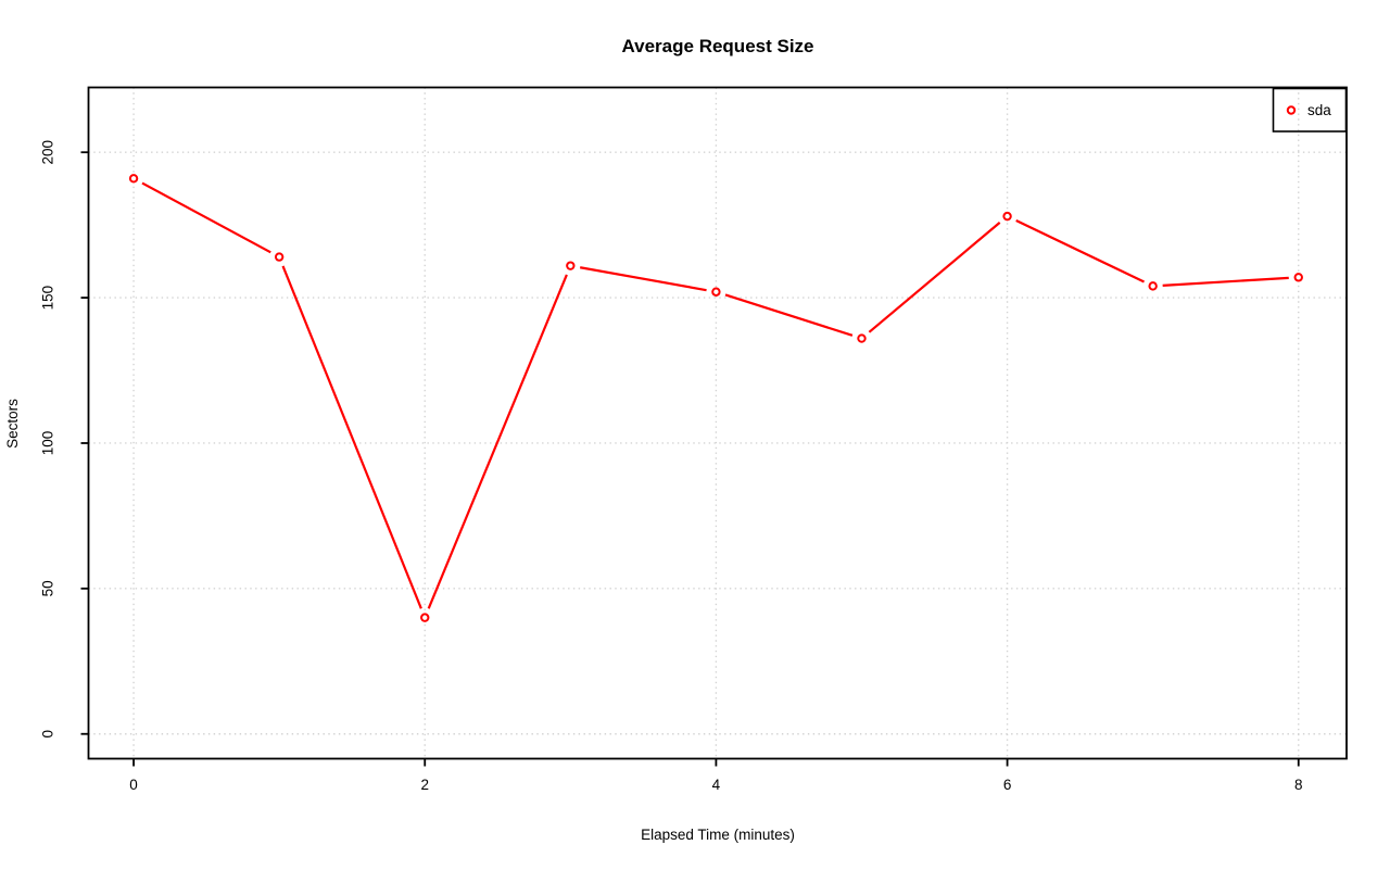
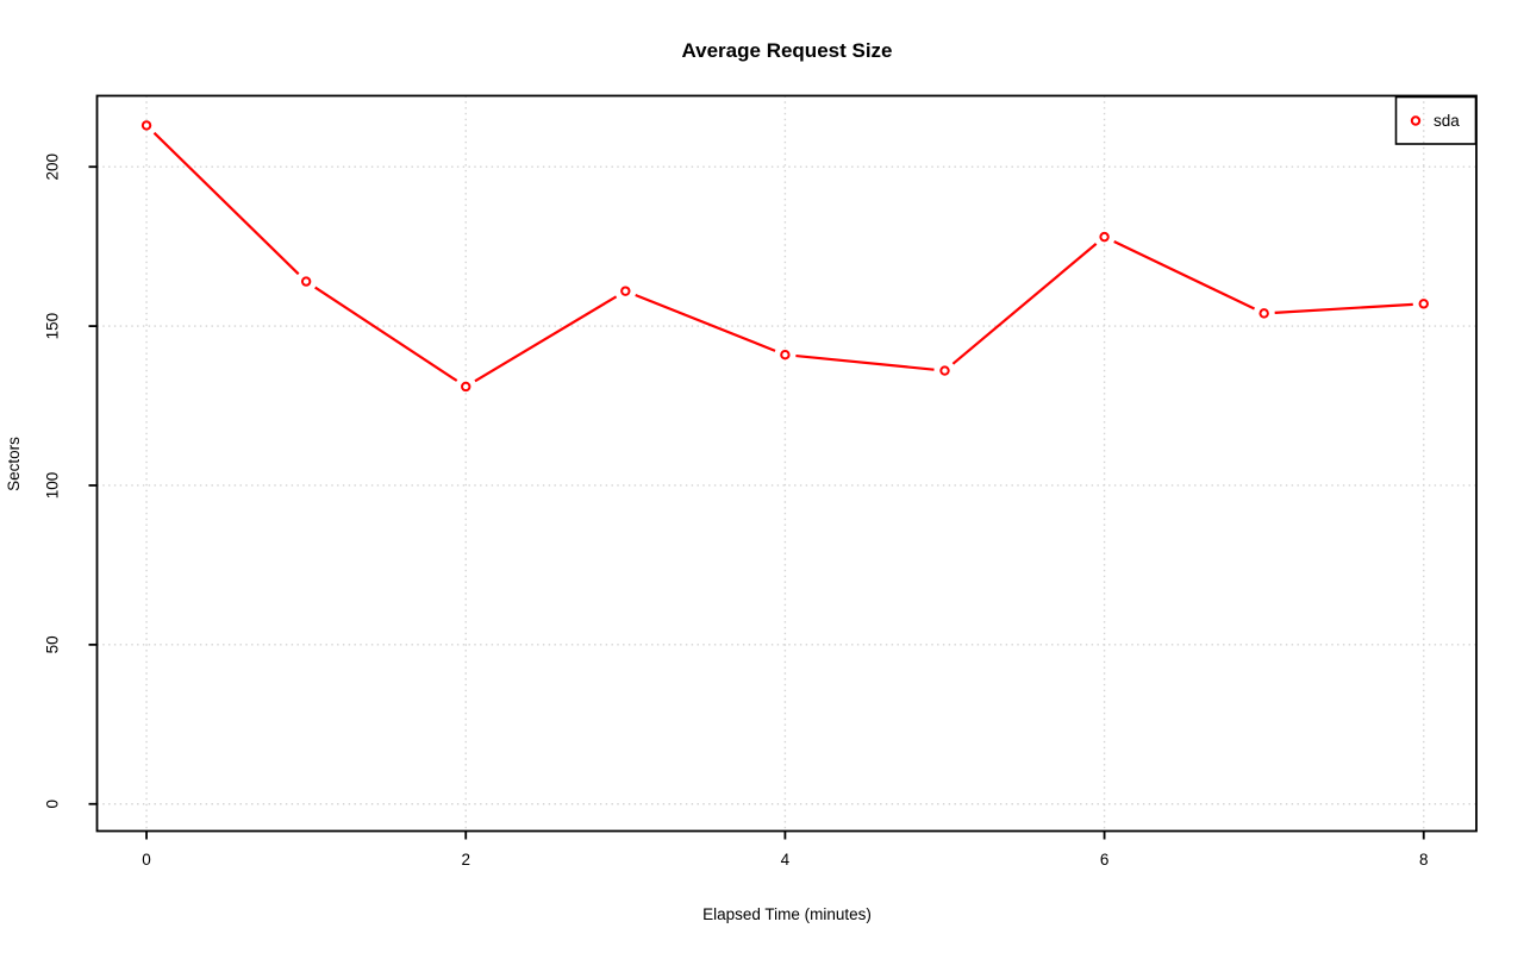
0: 191 -> 213
2: 40 -> 131
4: 152 -> 141
